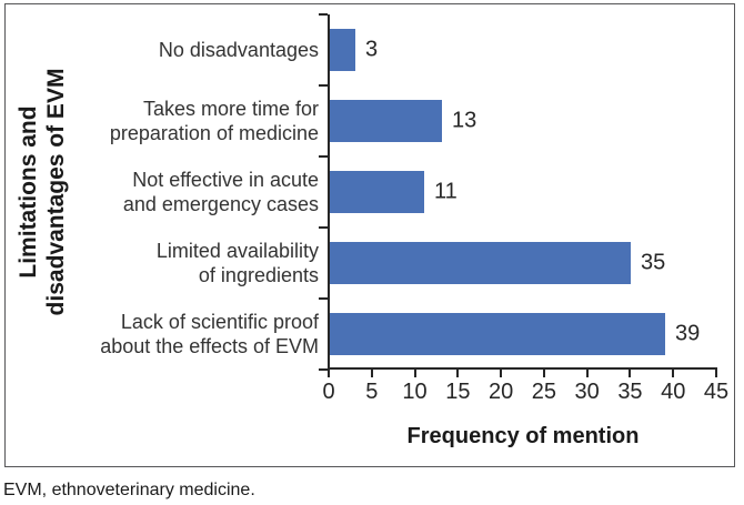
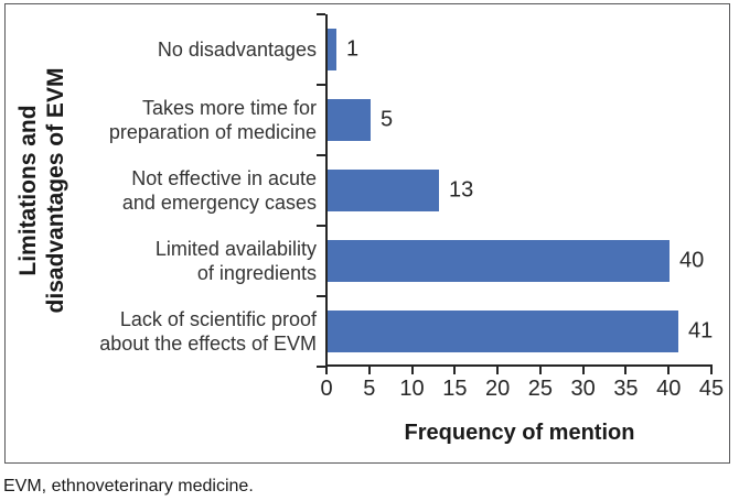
No disadvantages: 3 -> 1
Takes more time for preparation of medicine: 13 -> 5
Not effective in acute and emergency cases: 11 -> 13
Limited availability of ingredients: 35 -> 40
Lack of scientific proof about the effects of EVM: 39 -> 41
